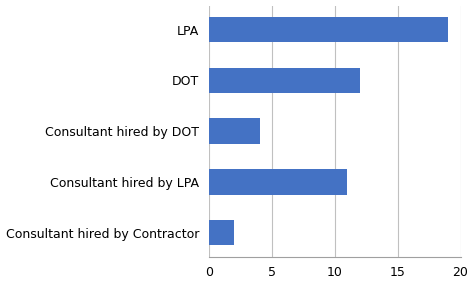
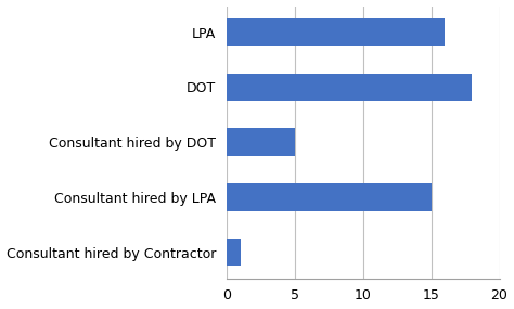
LPA: 19 -> 16
DOT: 12 -> 18
Consultant hired by DOT: 4 -> 5
Consultant hired by LPA: 11 -> 15
Consultant hired by Contractor: 2 -> 1
